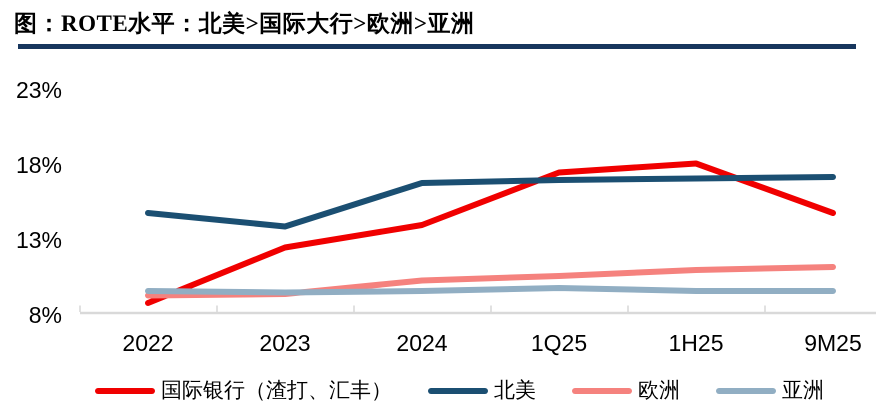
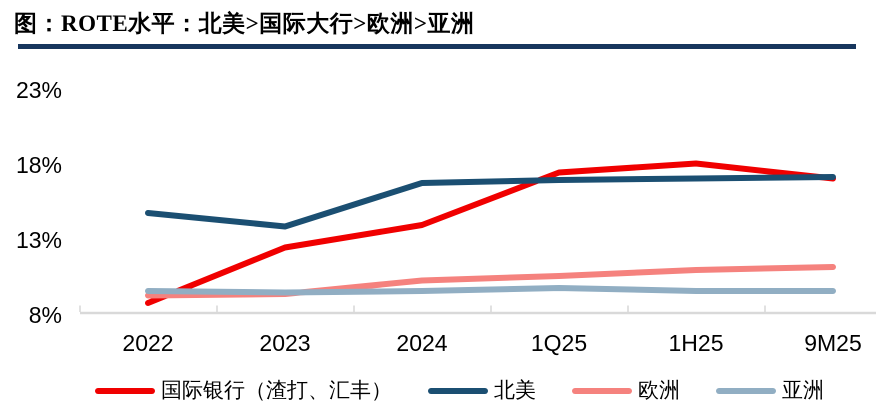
国际银行（渣打、汇丰）/9M25: 14.8% -> 17.1%
